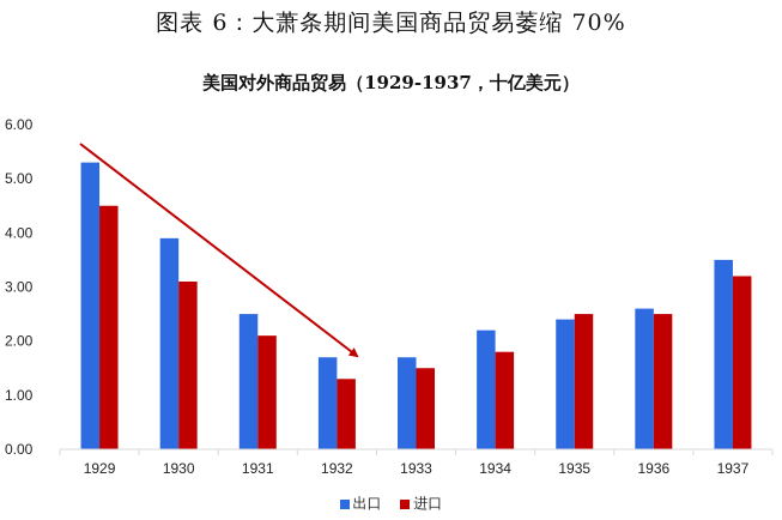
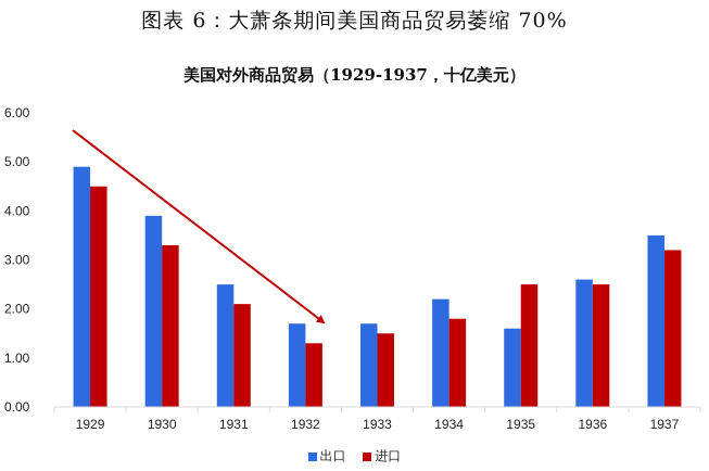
出口/1929: 5.3 -> 4.9
进口/1930: 3.1 -> 3.3
出口/1935: 2.4 -> 1.6
